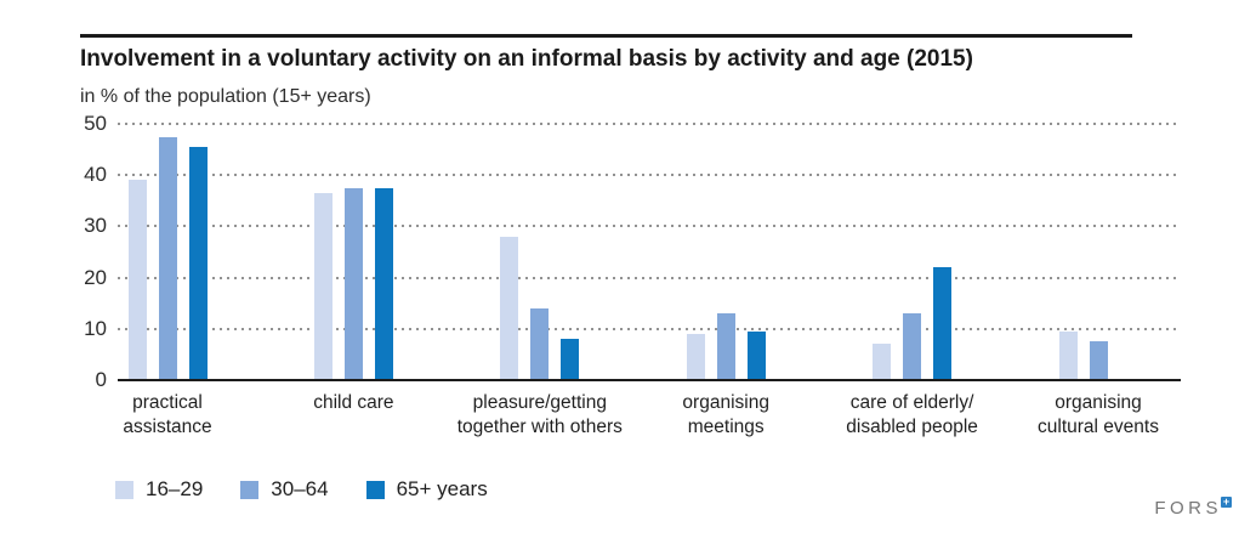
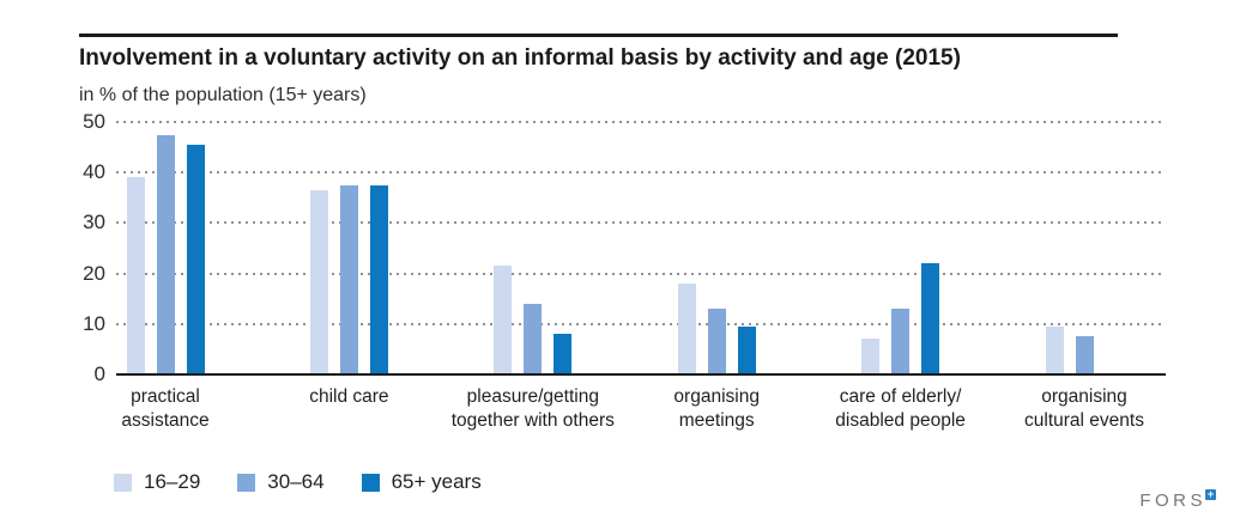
16–29/pleasure/getting together with others: 28 -> 22
16–29/organising meetings: 9 -> 18
